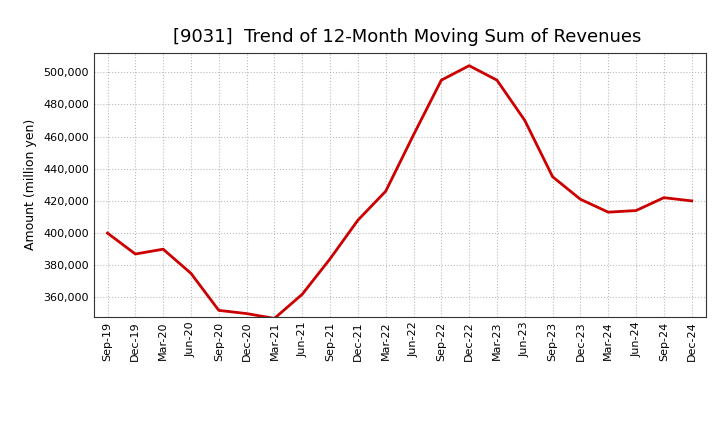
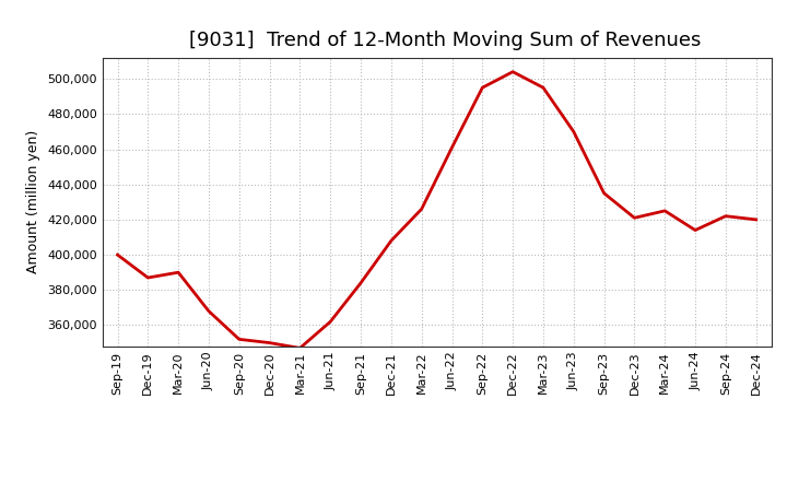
Jun-20: 375,000 -> 368,000
Mar-24: 413,000 -> 425,000
